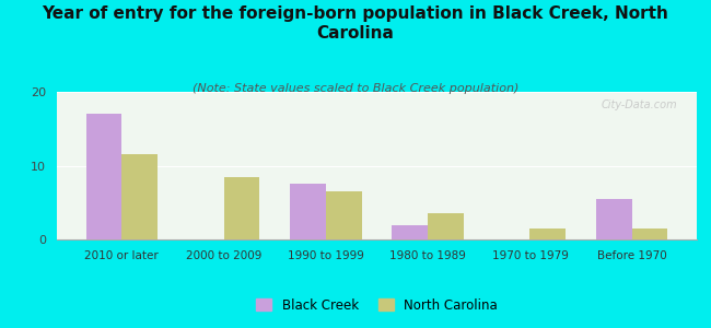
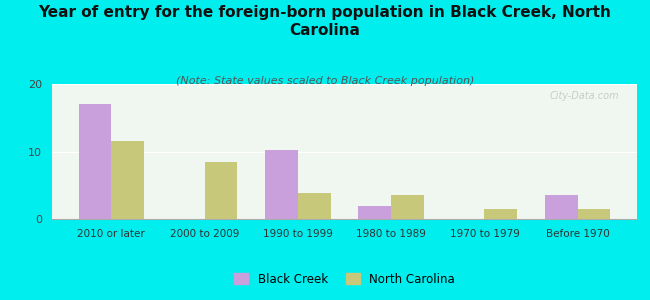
Black Creek/1990 to 1999: 7.5 -> 10.2
North Carolina/1990 to 1999: 6.5 -> 3.8
Black Creek/Before 1970: 5.5 -> 3.6
